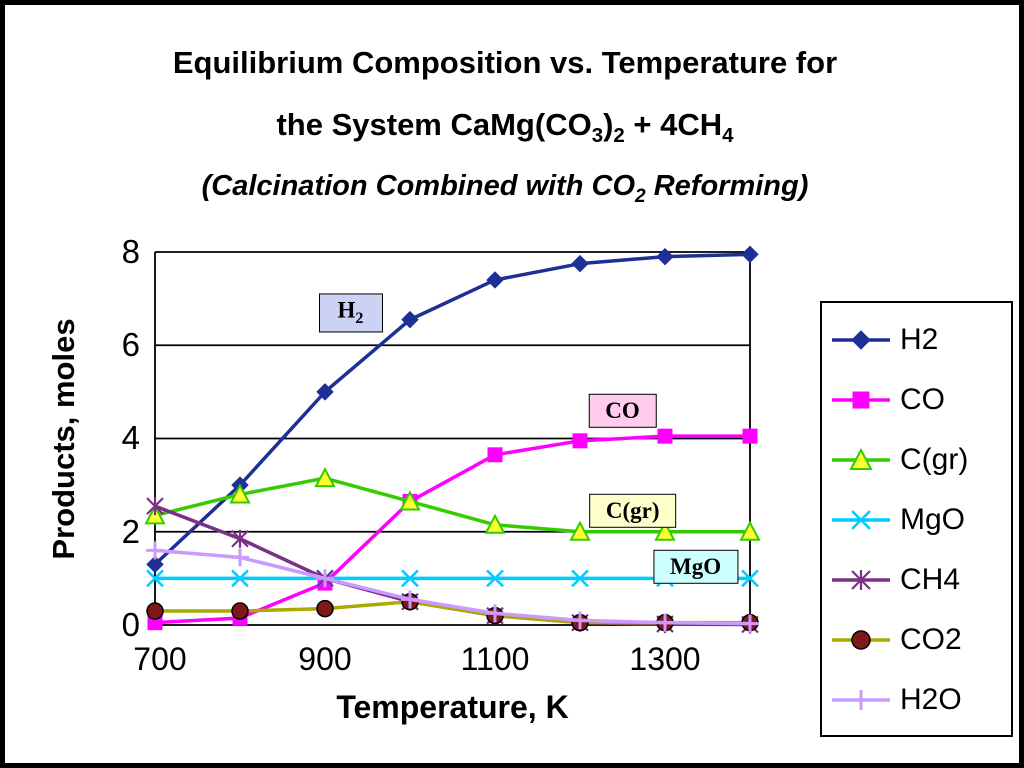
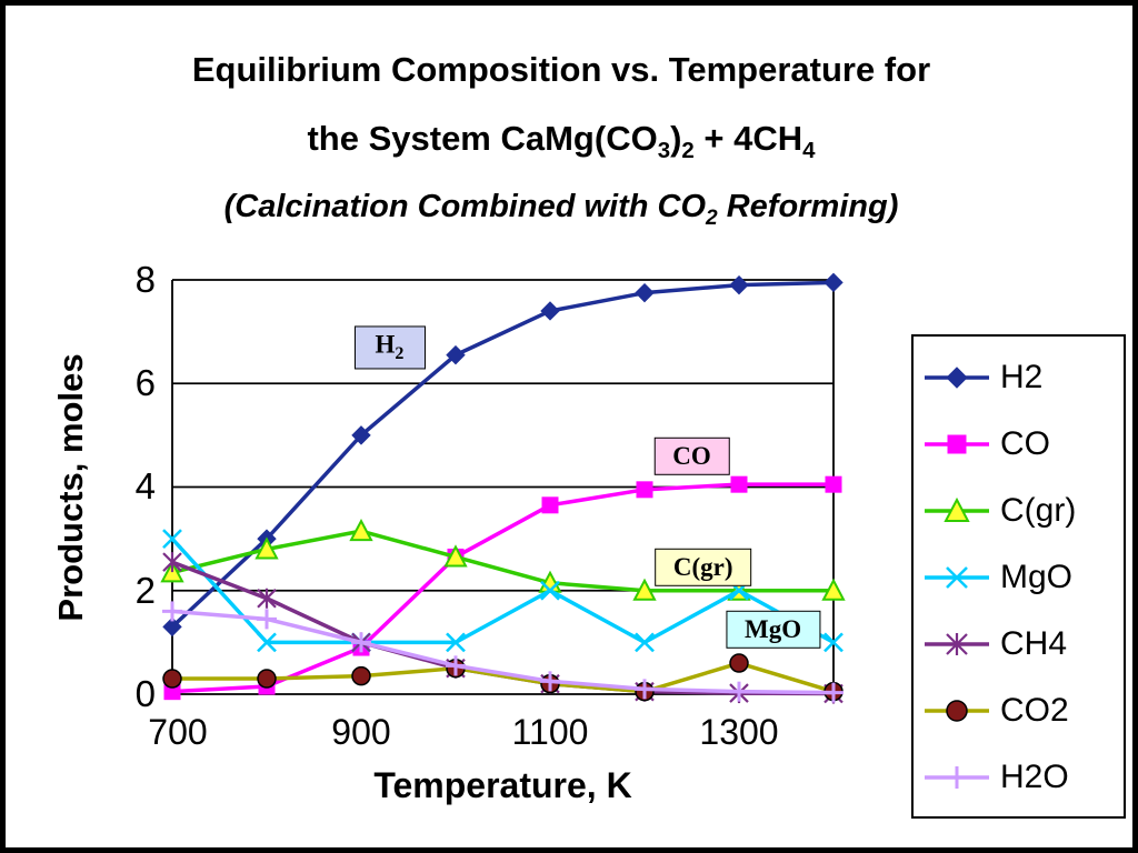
MgO/700: 1 -> 3
MgO/1100: 1 -> 2
MgO/1300: 1 -> 2
CO2/1300: 0.1 -> 0.6
